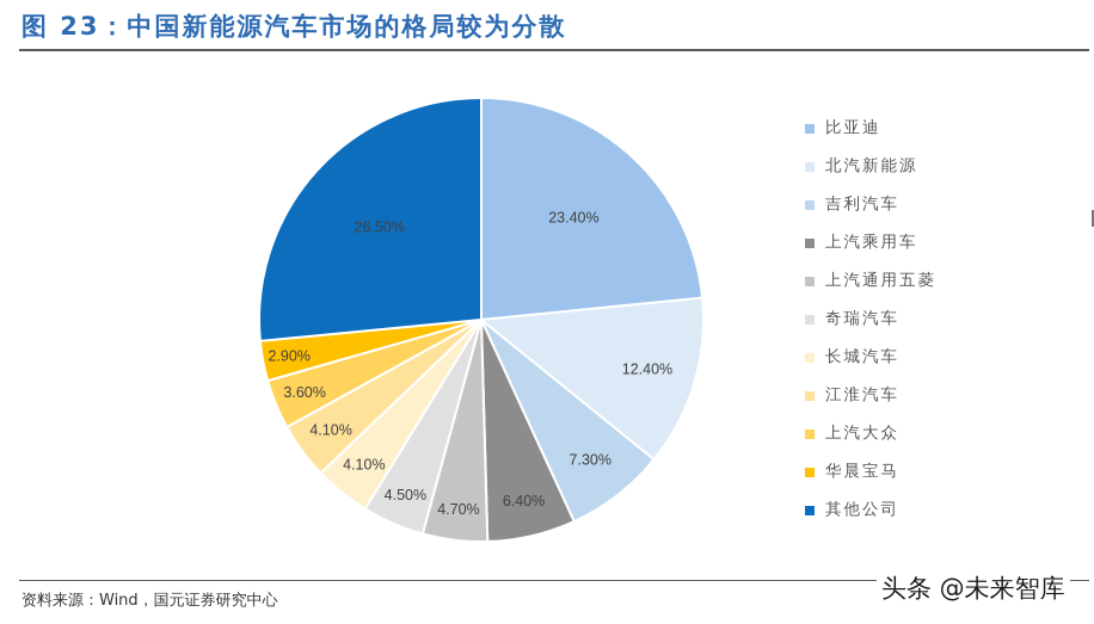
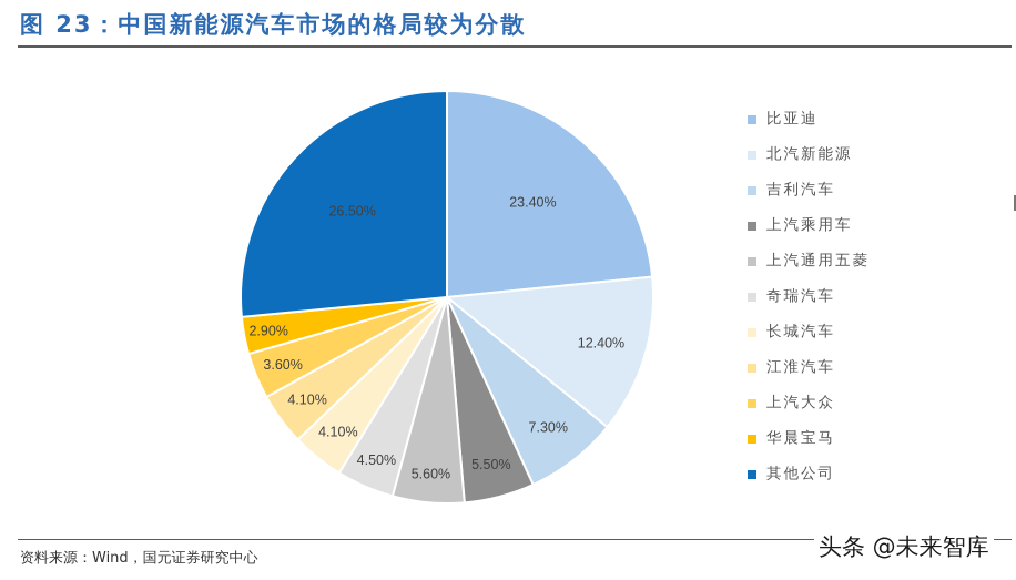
上汽乘用车: 6.40% -> 5.50%
上汽通用五菱: 4.70% -> 5.60%
